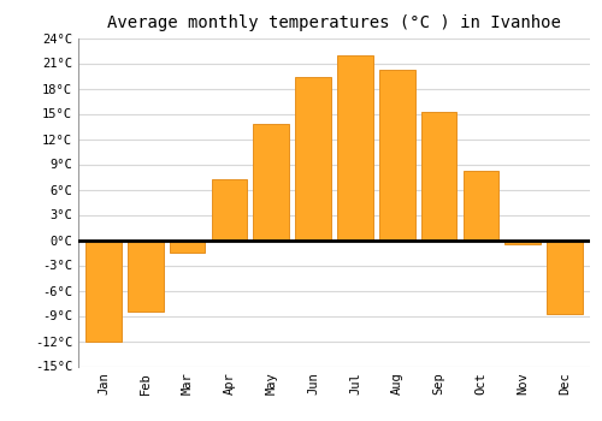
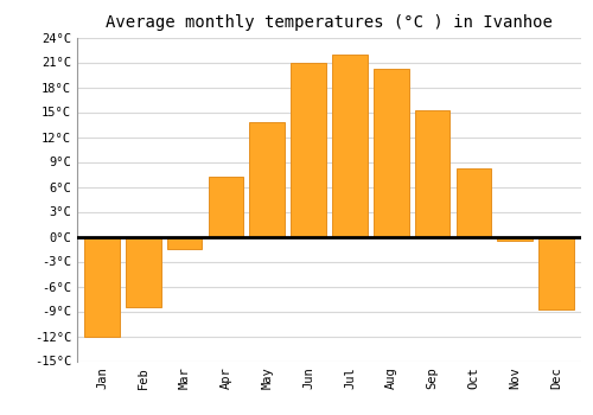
Jun: 19.3°C -> 21.0°C
